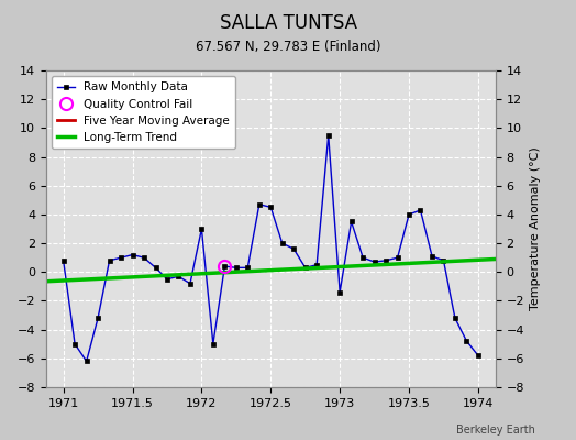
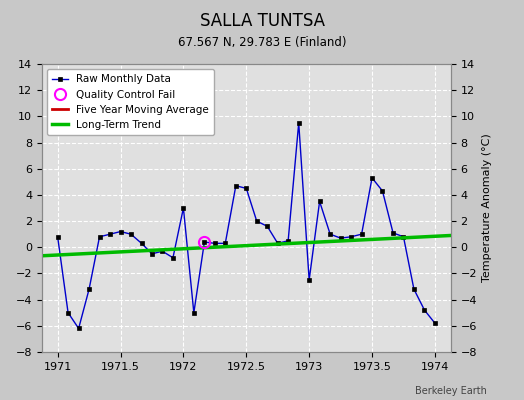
1973: -1.4 -> -2.5
1973.5: 4.0 -> 5.3
